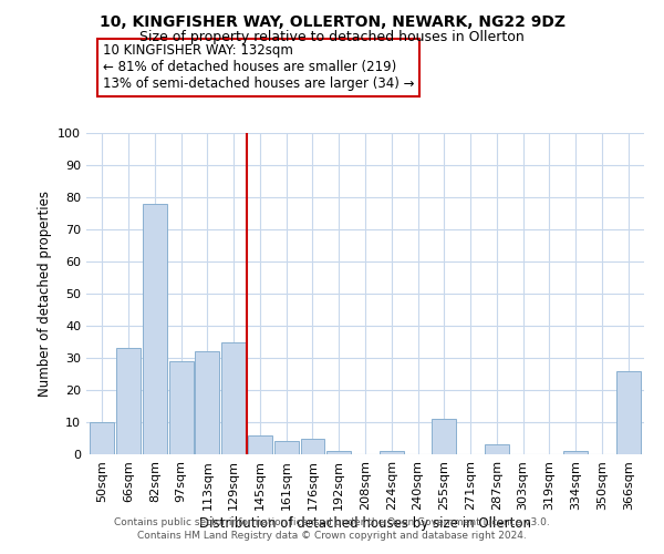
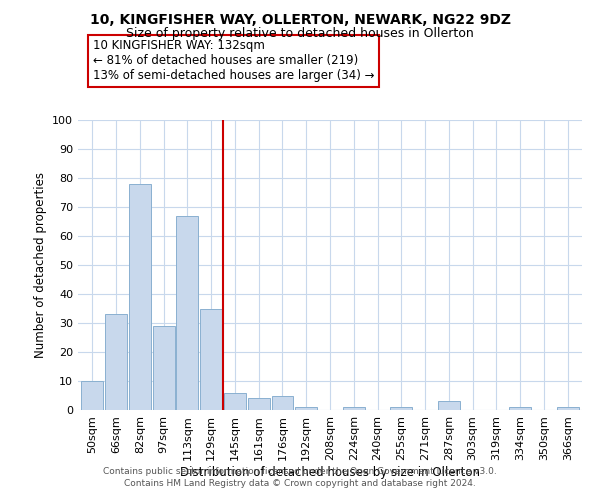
113sqm: 32 -> 67
255sqm: 11 -> 1
366sqm: 26 -> 1
